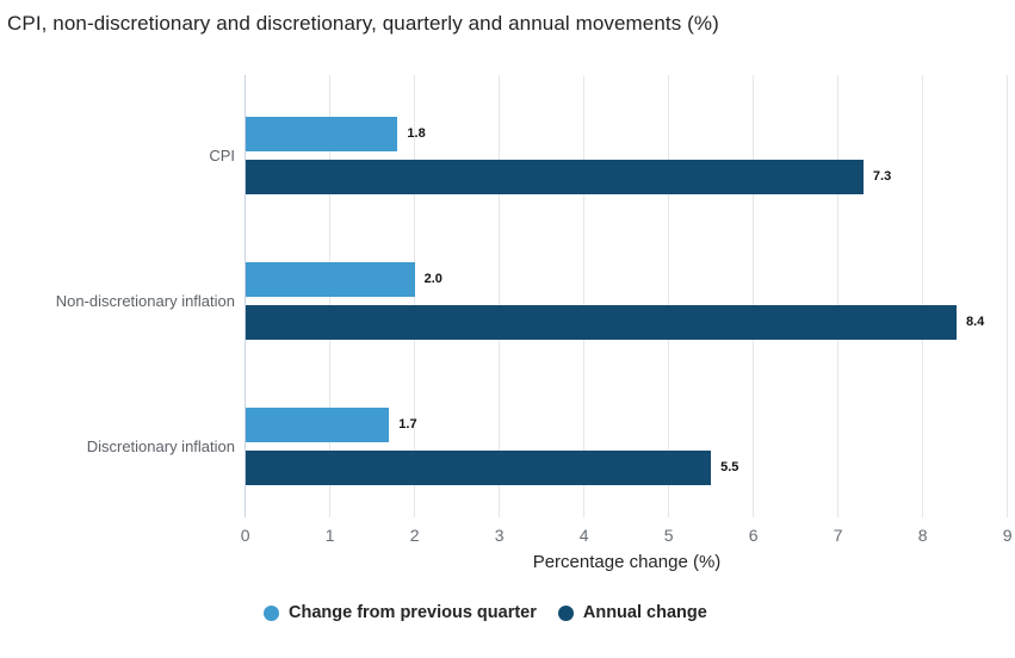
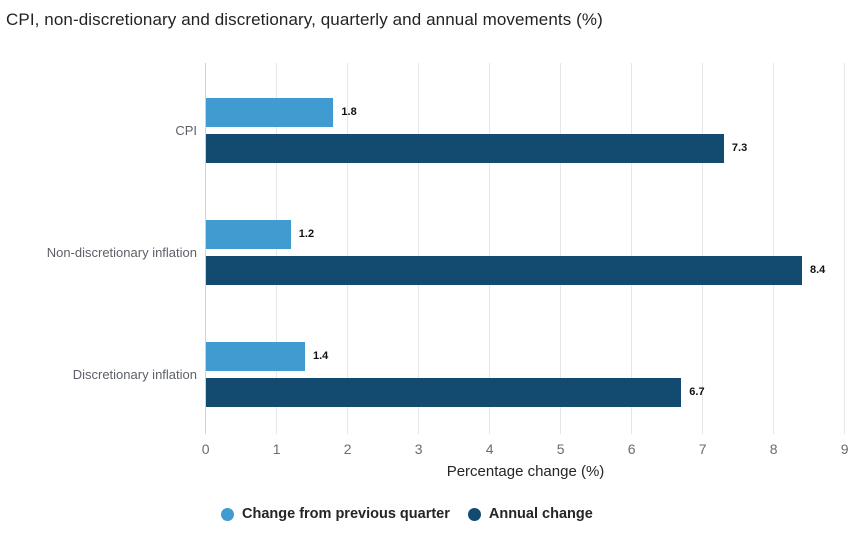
Change from previous quarter/Non-discretionary inflation: 2.0 -> 1.2
Change from previous quarter/Discretionary inflation: 1.7 -> 1.4
Annual change/Discretionary inflation: 5.5 -> 6.7
